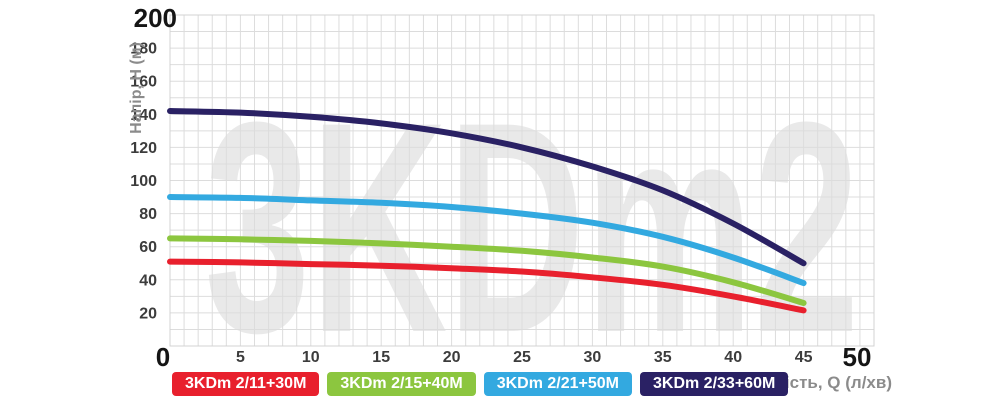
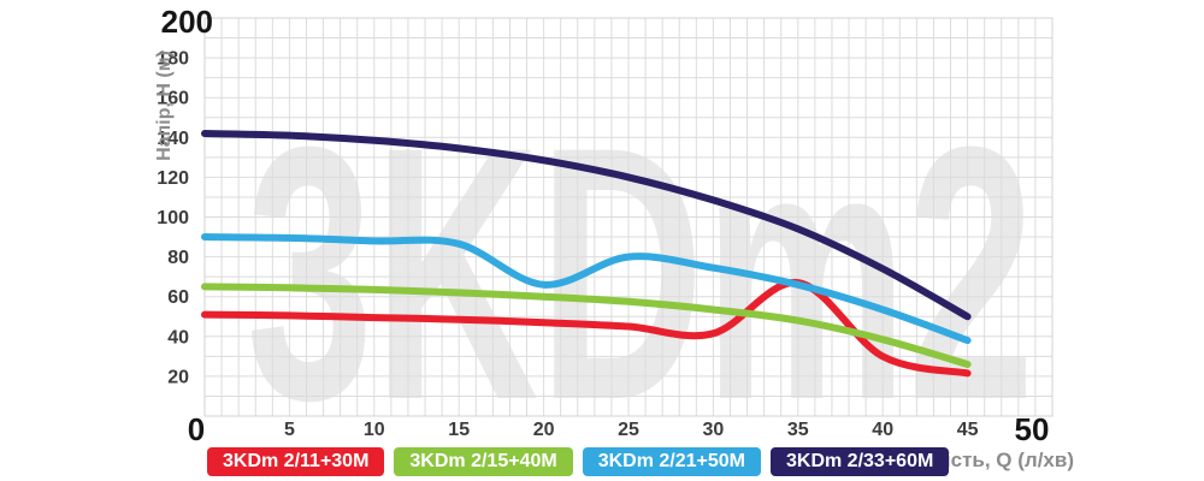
3KDm 2/21+50M/20: 84 -> 66
3KDm 2/11+30M/35: 37 -> 67
